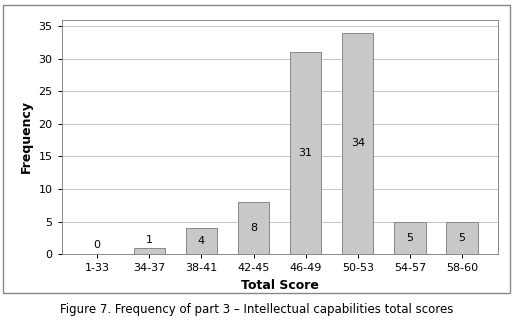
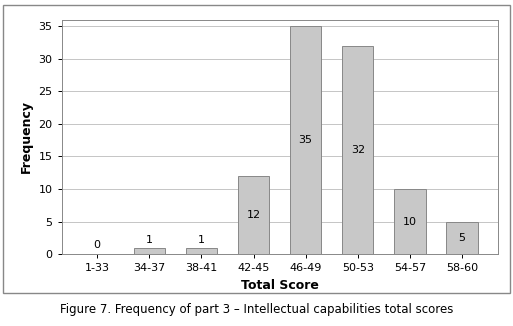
38-41: 4 -> 1
42-45: 8 -> 12
46-49: 31 -> 35
50-53: 34 -> 32
54-57: 5 -> 10
